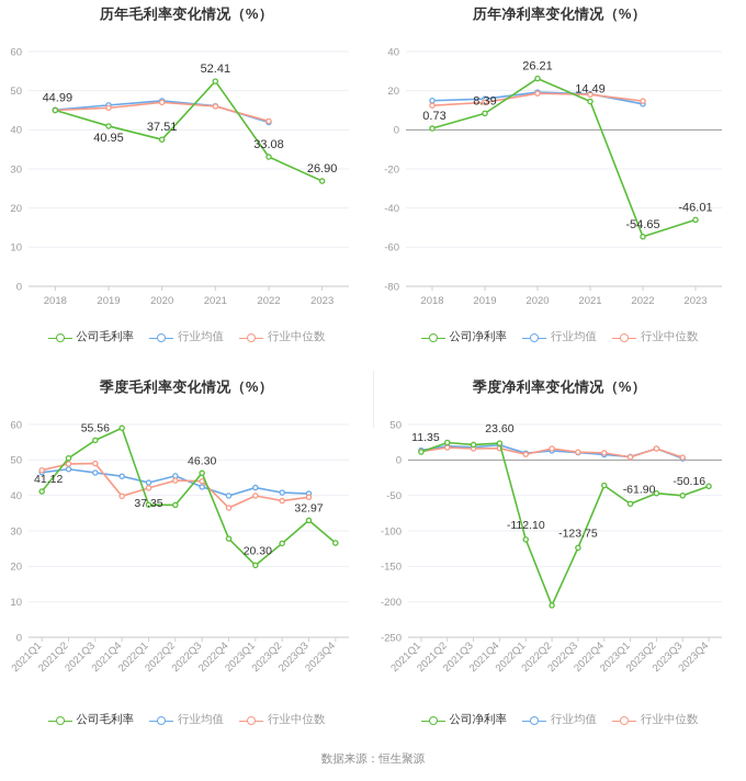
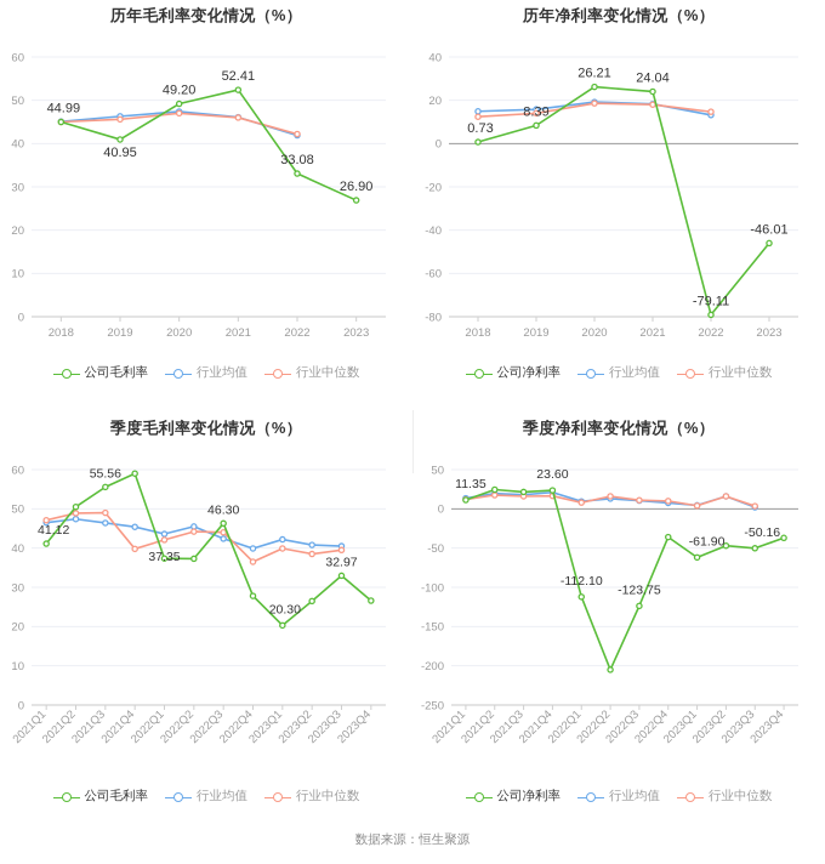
历年毛利率变化情况（%）/公司毛利率/2020: 37.51 -> 49.20
历年净利率变化情况（%）/公司净利率/2021: 14.49 -> 24.04
历年净利率变化情况（%）/公司净利率/2022: -54.65 -> -79.11
